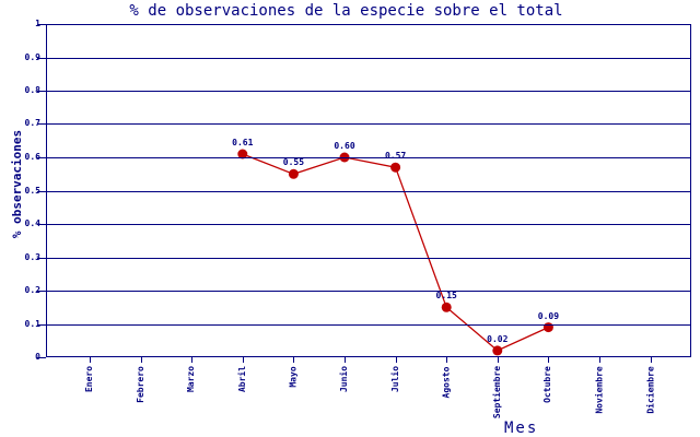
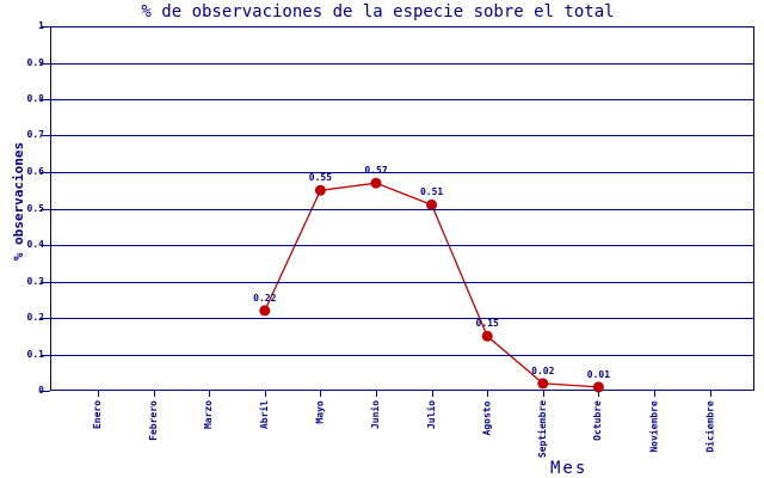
Abril: 0.61 -> 0.22
Junio: 0.60 -> 0.57
Julio: 0.57 -> 0.51
Octubre: 0.09 -> 0.01
